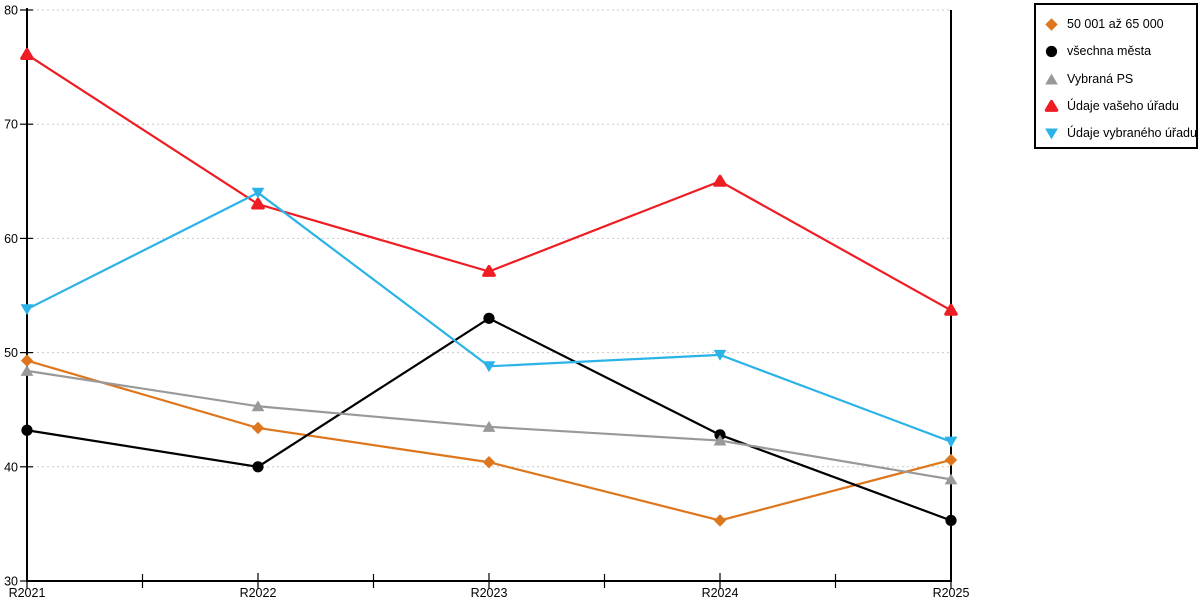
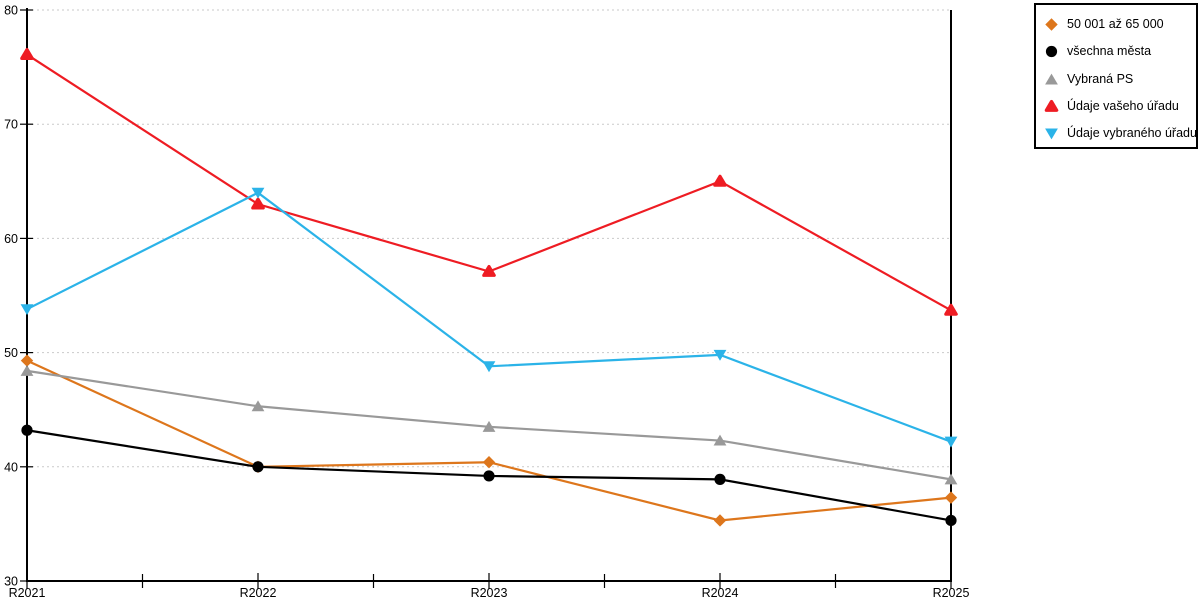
50 001 až 65 000/R2022: 43.4 -> 40.0
všechna města/R2023: 53.0 -> 39.2
všechna města/R2024: 42.8 -> 38.9
50 001 až 65 000/R2025: 40.6 -> 37.3
